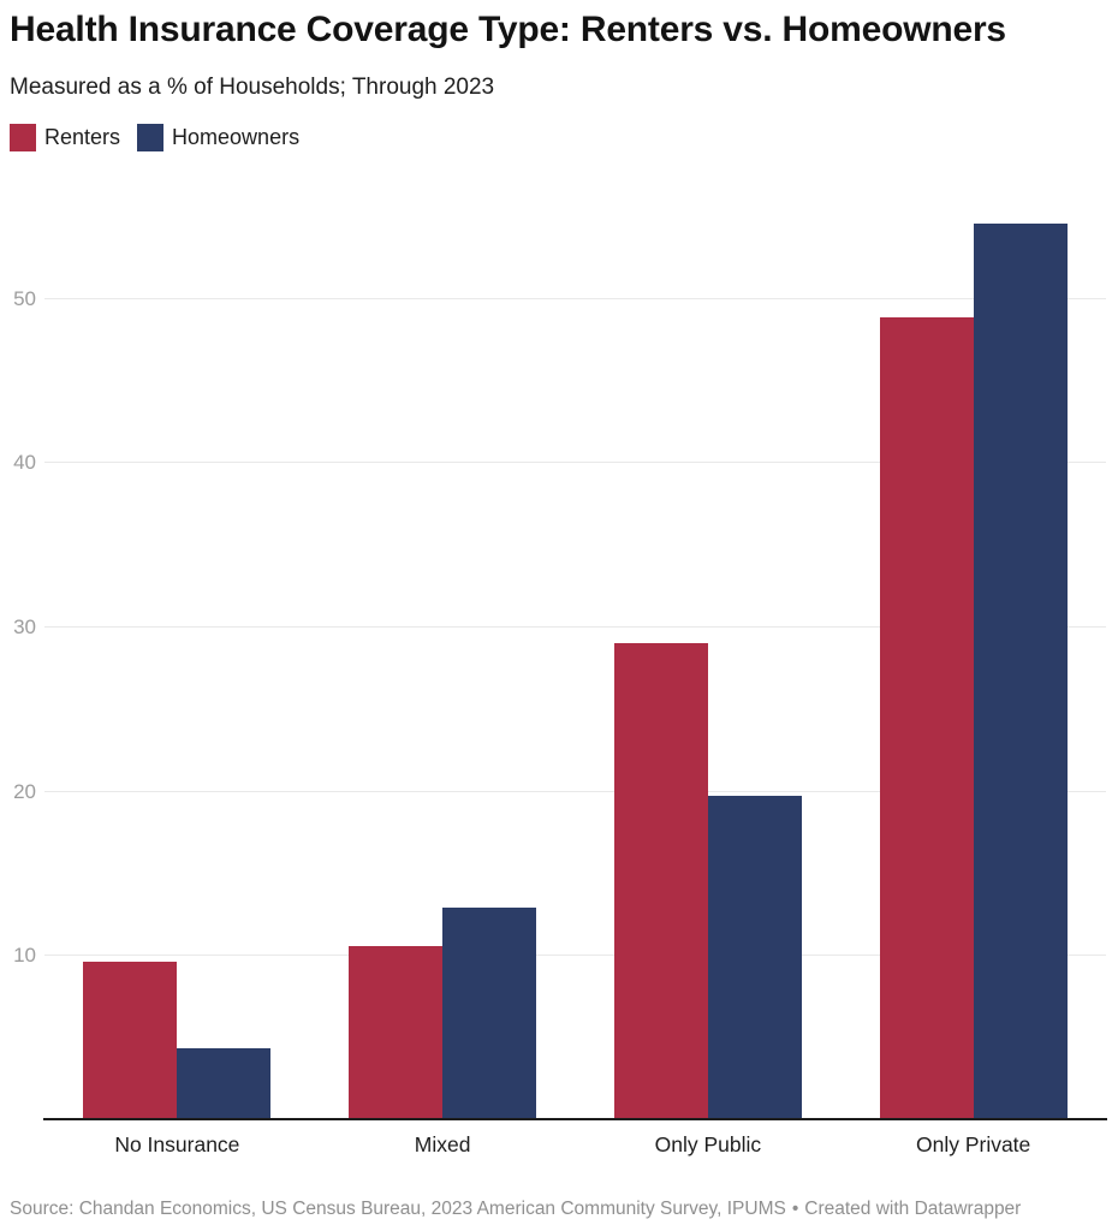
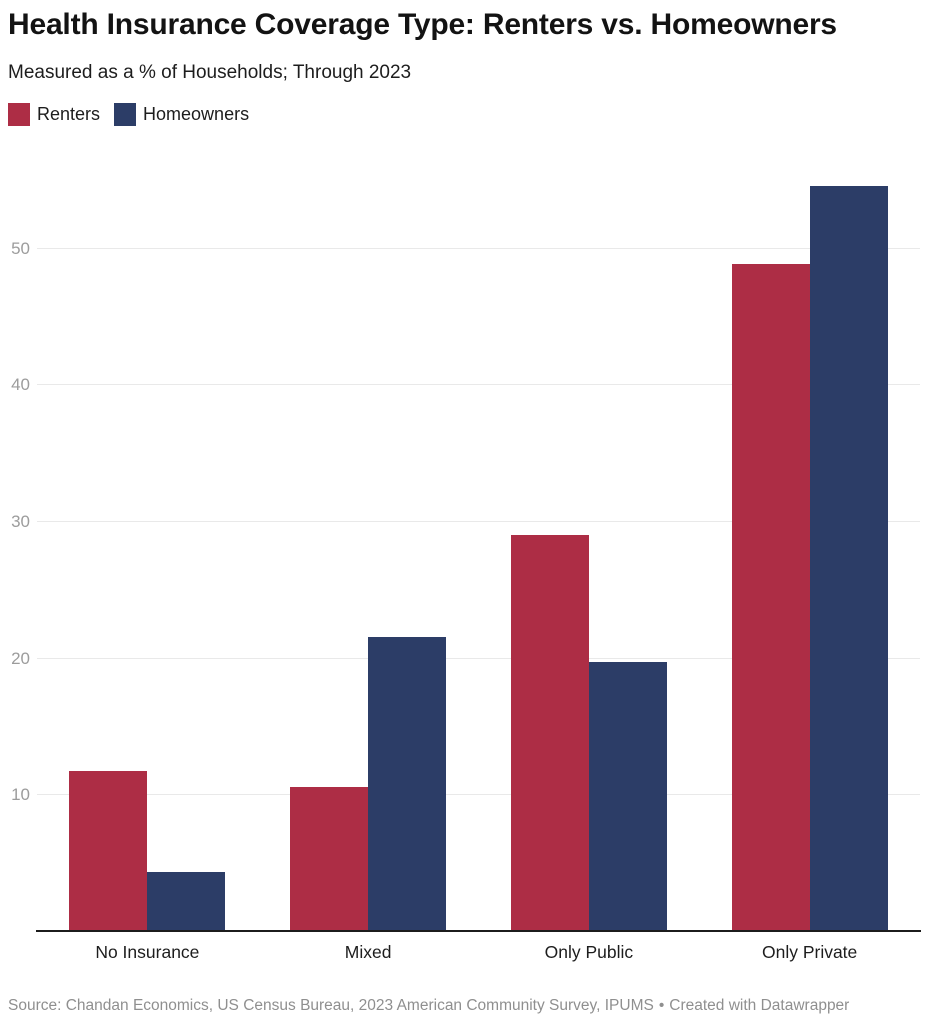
Renters/No Insurance: 9.6 -> 11.7
Homeowners/Mixed: 12.9 -> 21.5
